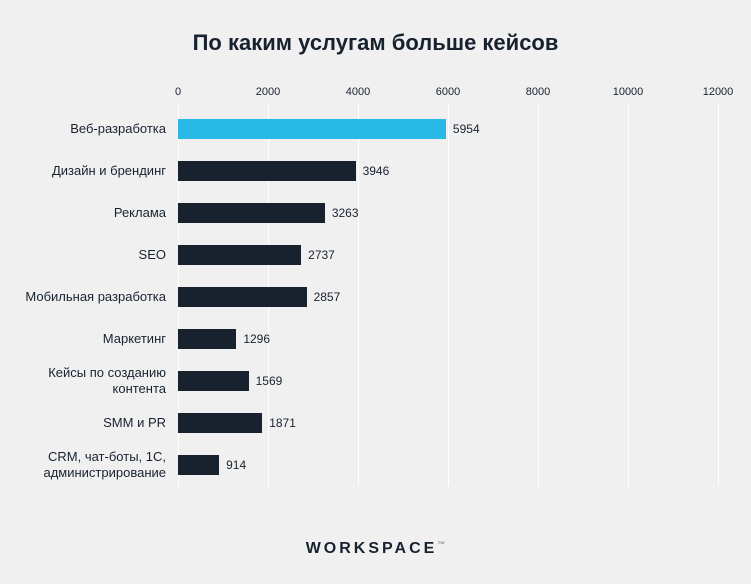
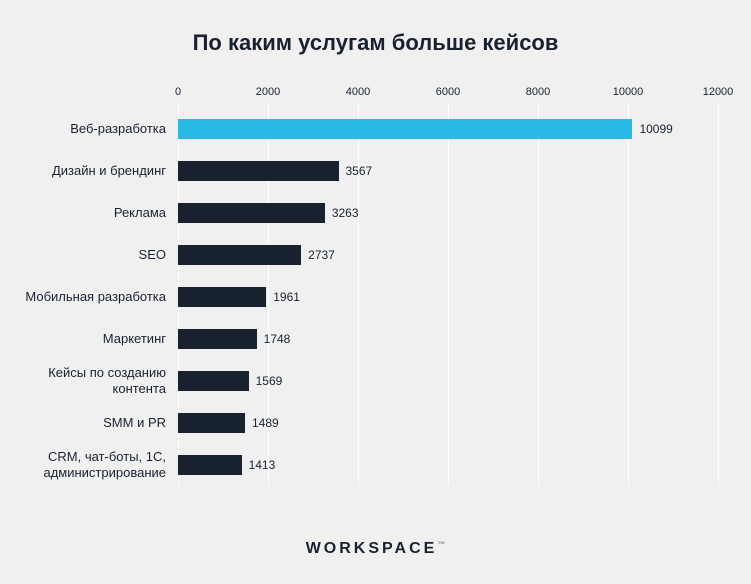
Веб-разработка: 5954 -> 10099
Дизайн и брендинг: 3946 -> 3567
Мобильная разработка: 2857 -> 1961
Маркетинг: 1296 -> 1748
SMM и PR: 1871 -> 1489
CRM, чат-боты, 1С, администрирование: 914 -> 1413
